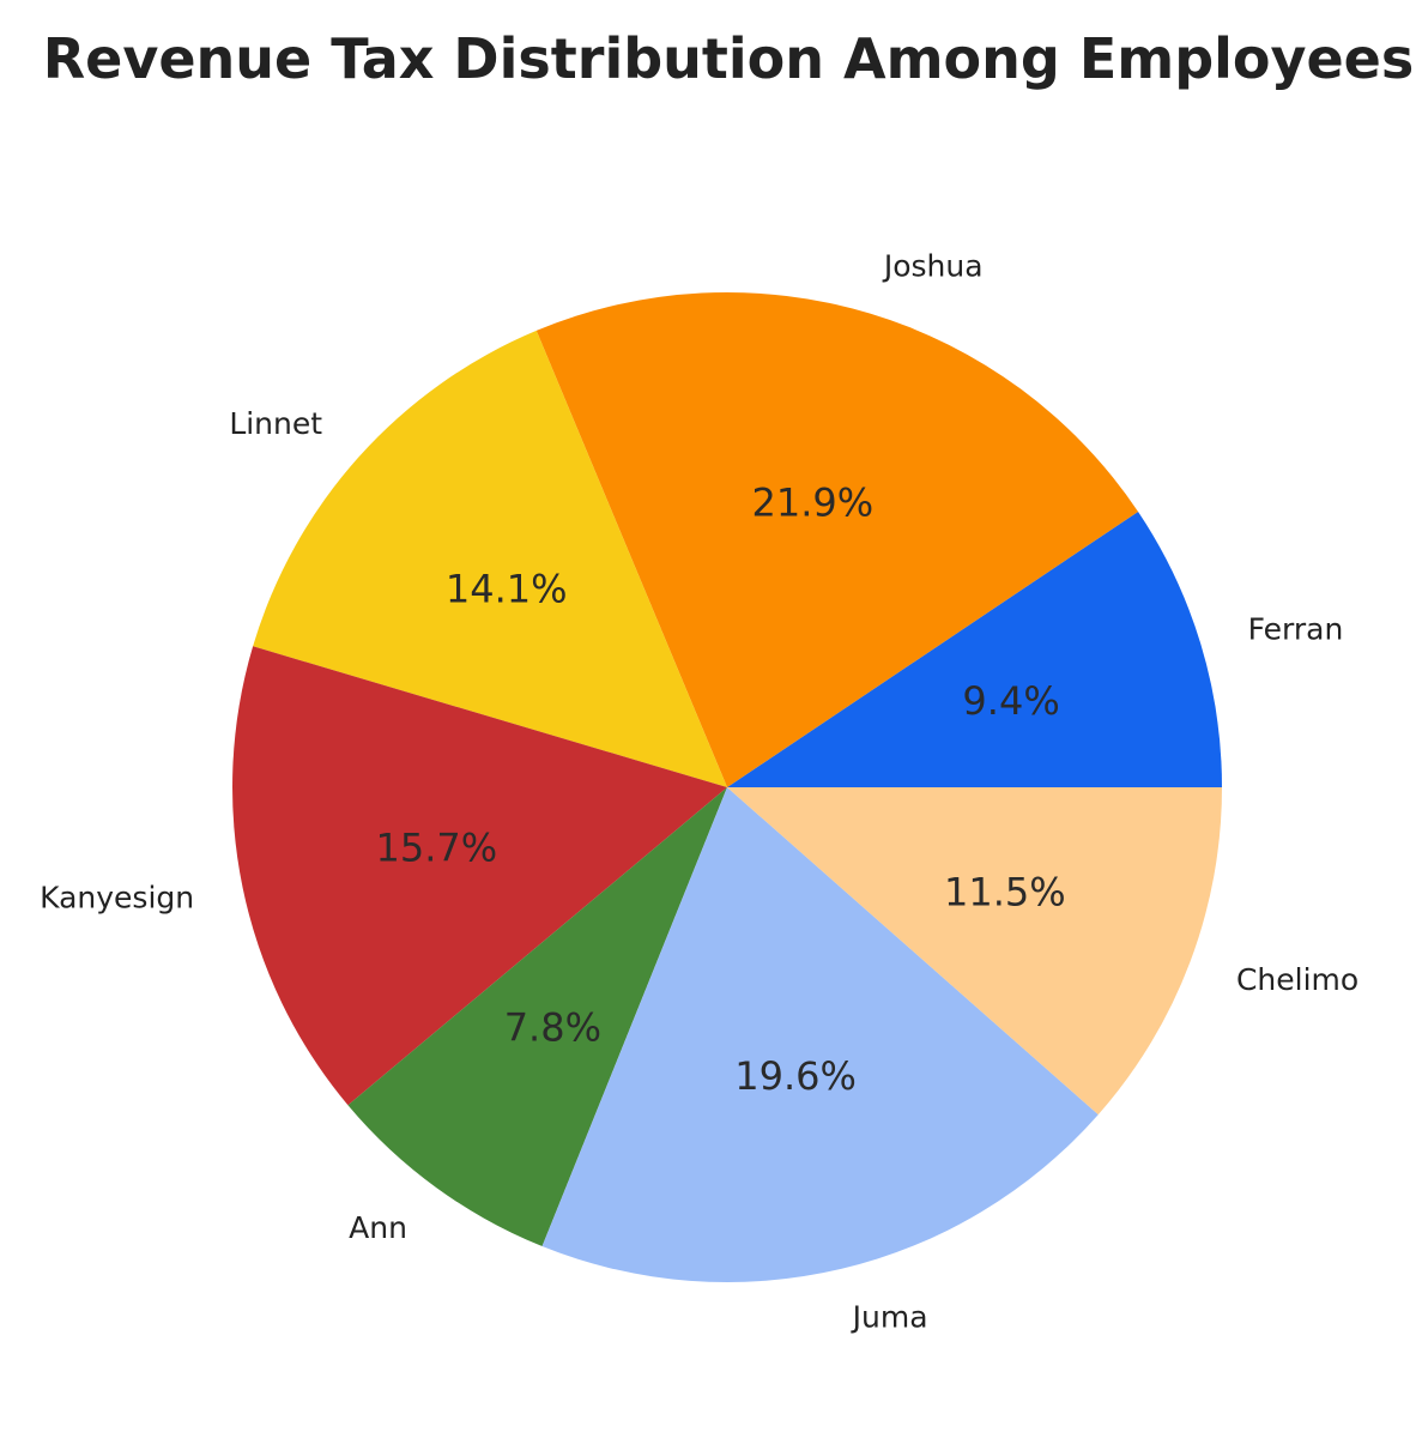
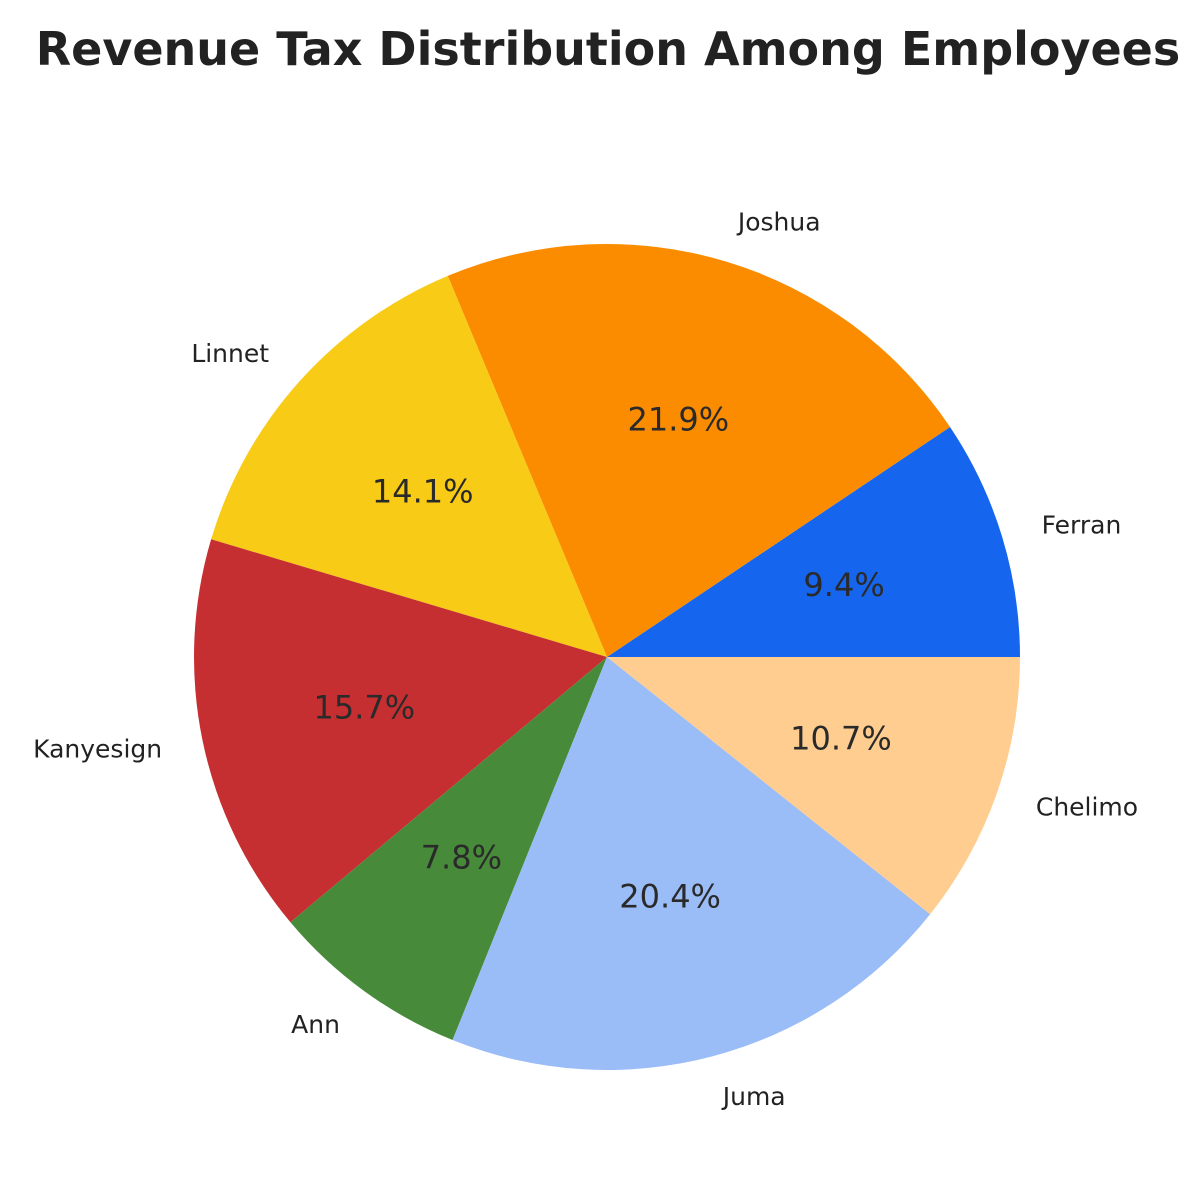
Juma: 19.6% -> 20.4%
Chelimo: 11.5% -> 10.7%
